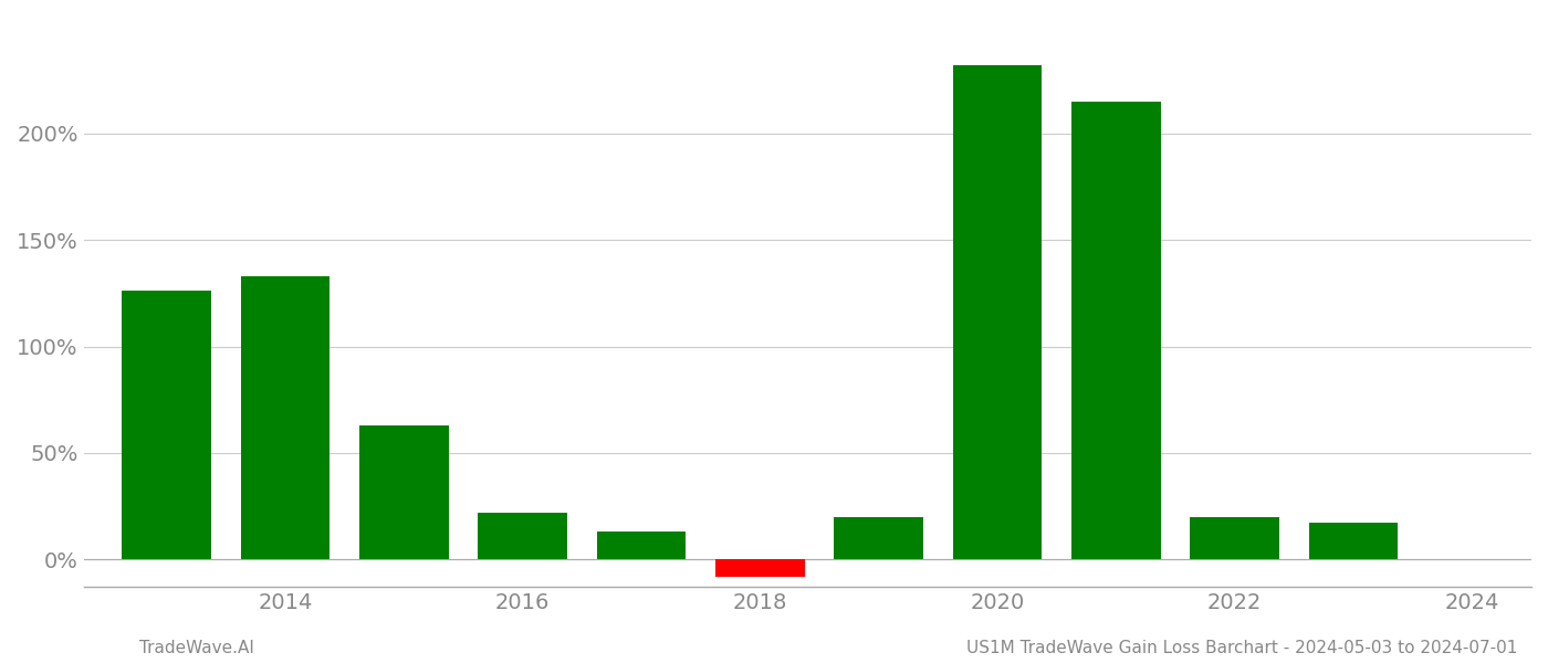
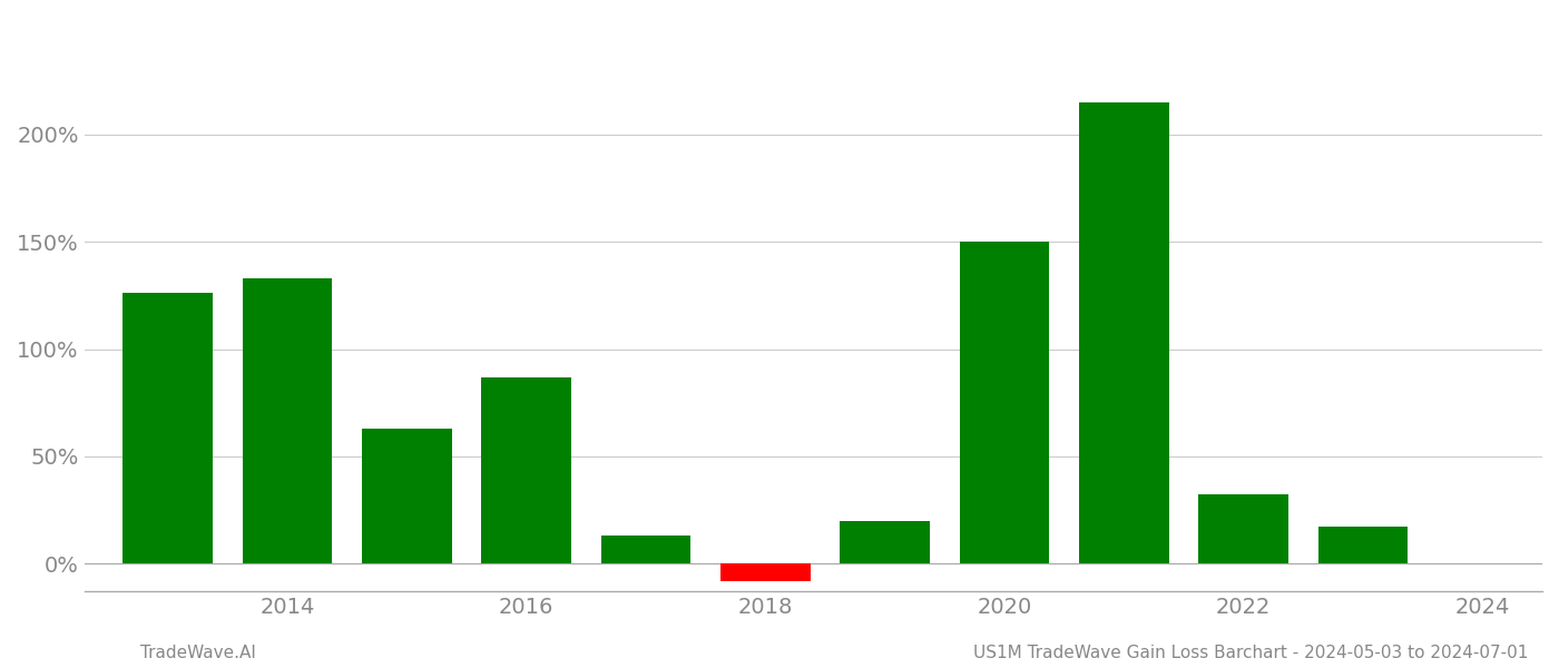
2016: 22% -> 87%
2020: 232% -> 150%
2022: 20% -> 32%
